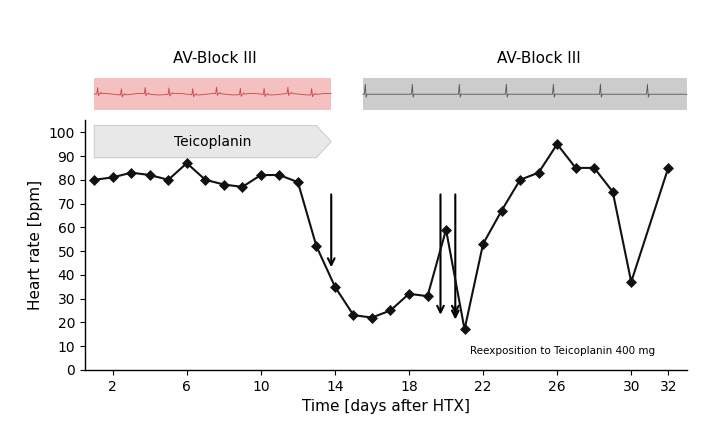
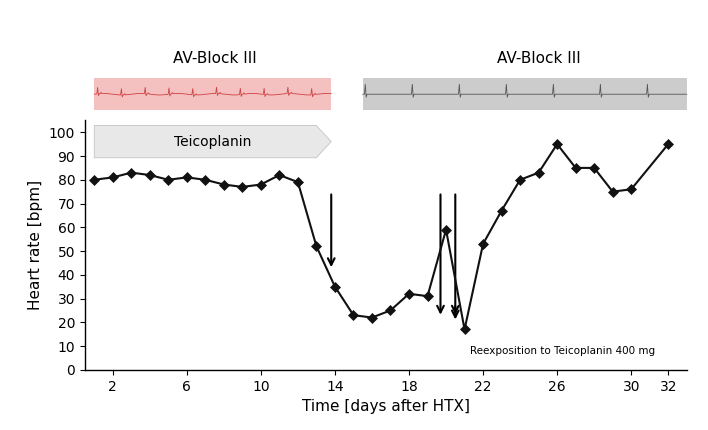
6: 87 -> 81
10: 82 -> 78
30: 37 -> 76
32: 85 -> 95
